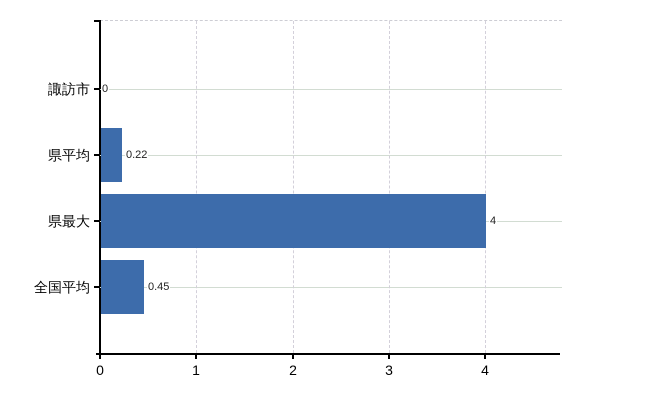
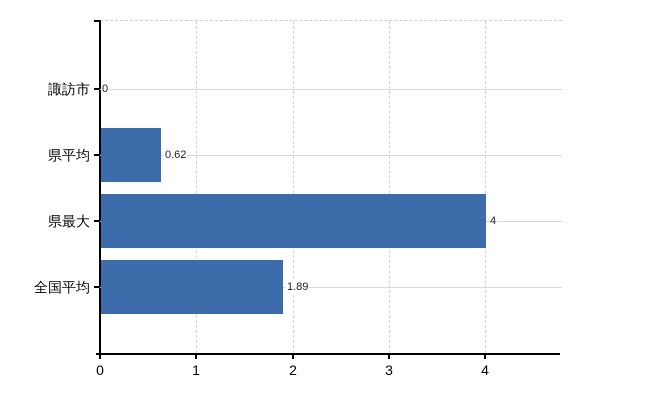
県平均: 0.22 -> 0.62
全国平均: 0.45 -> 1.89
